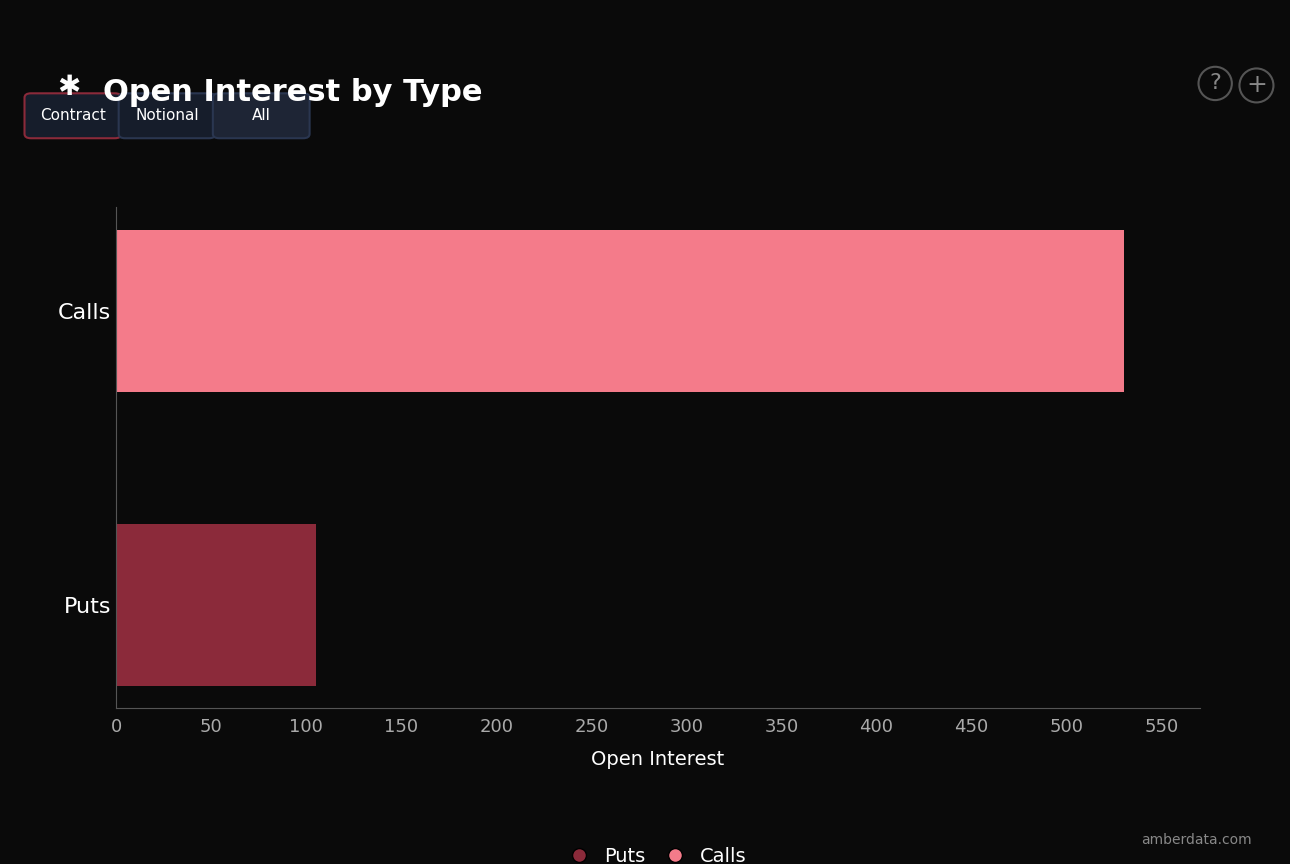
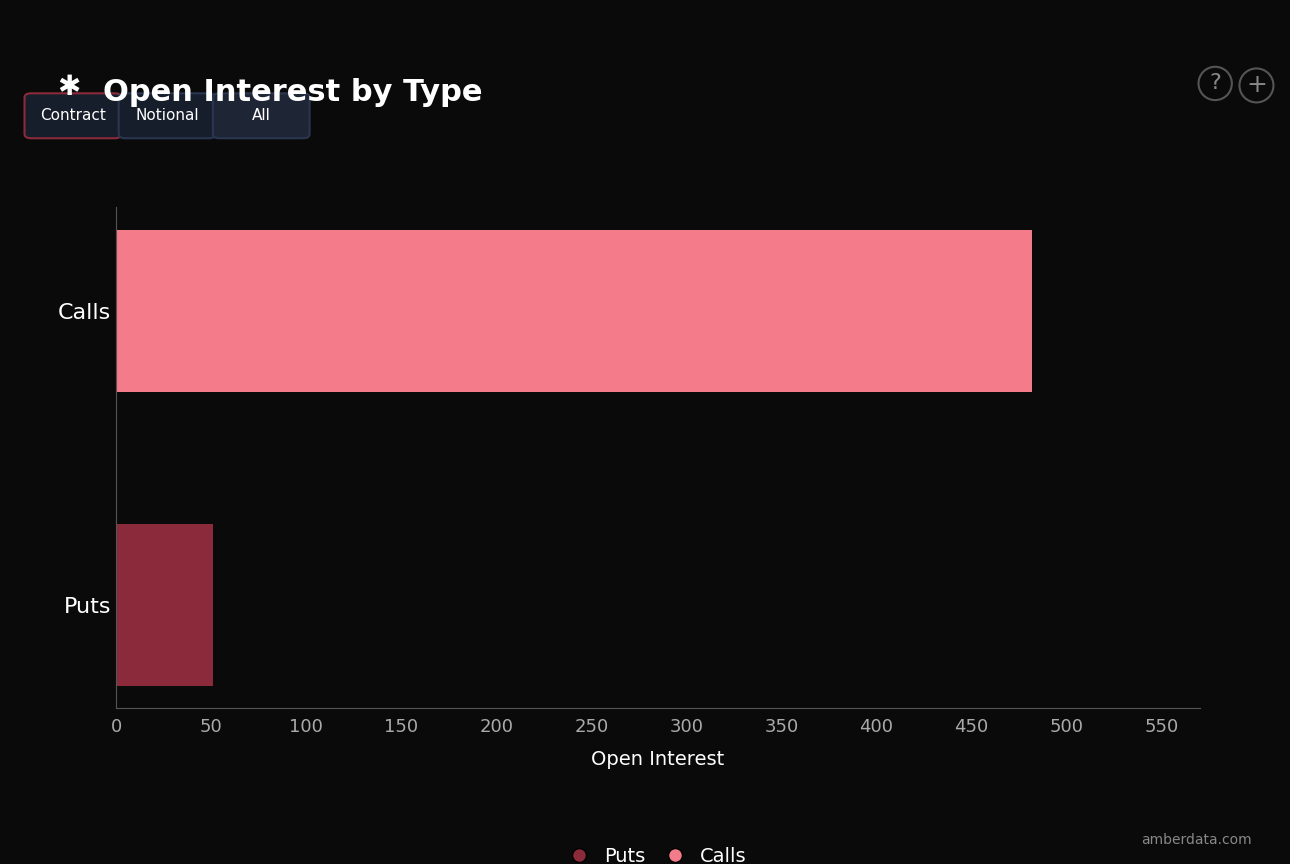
Calls: 530 -> 482
Puts: 105 -> 51
